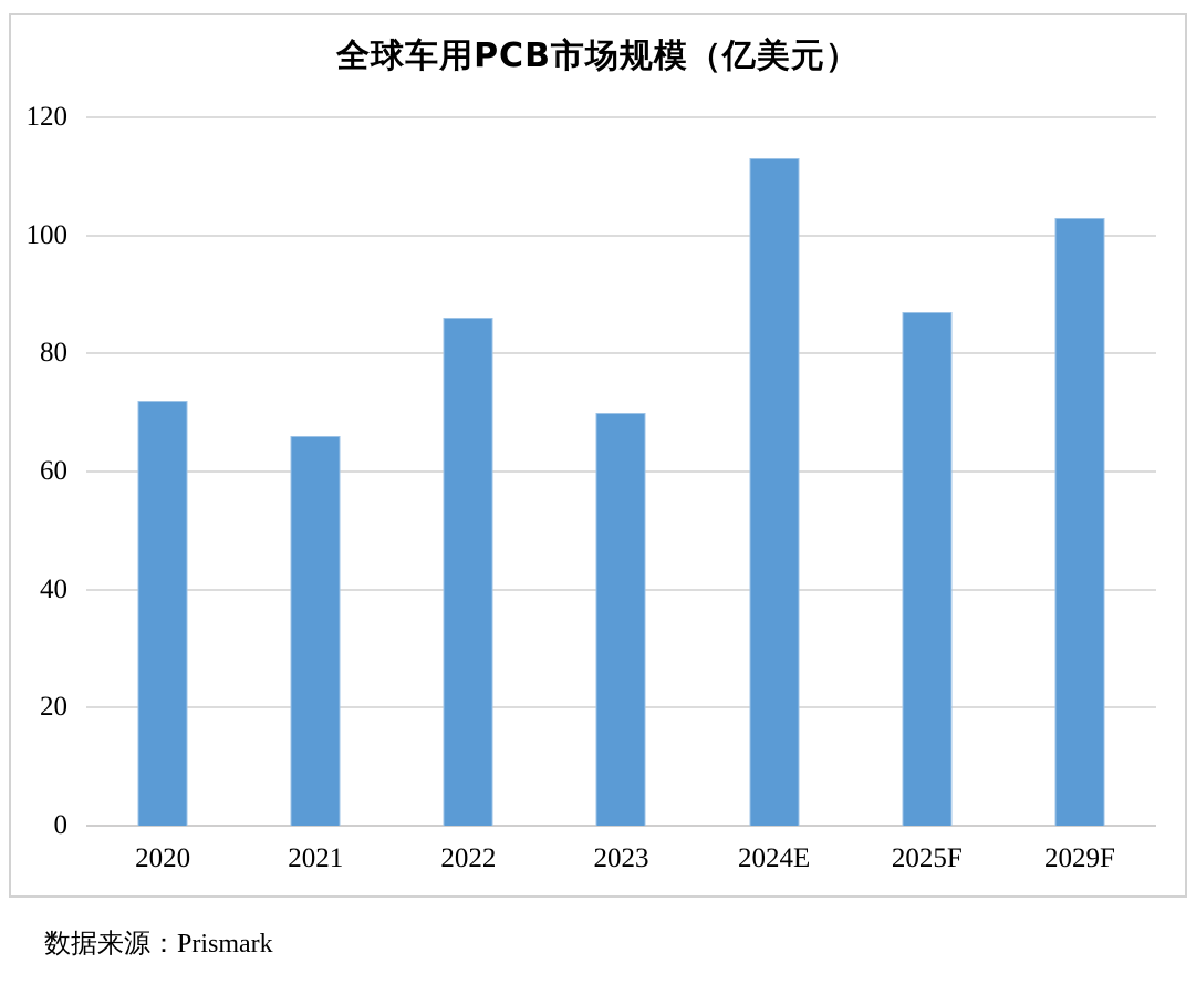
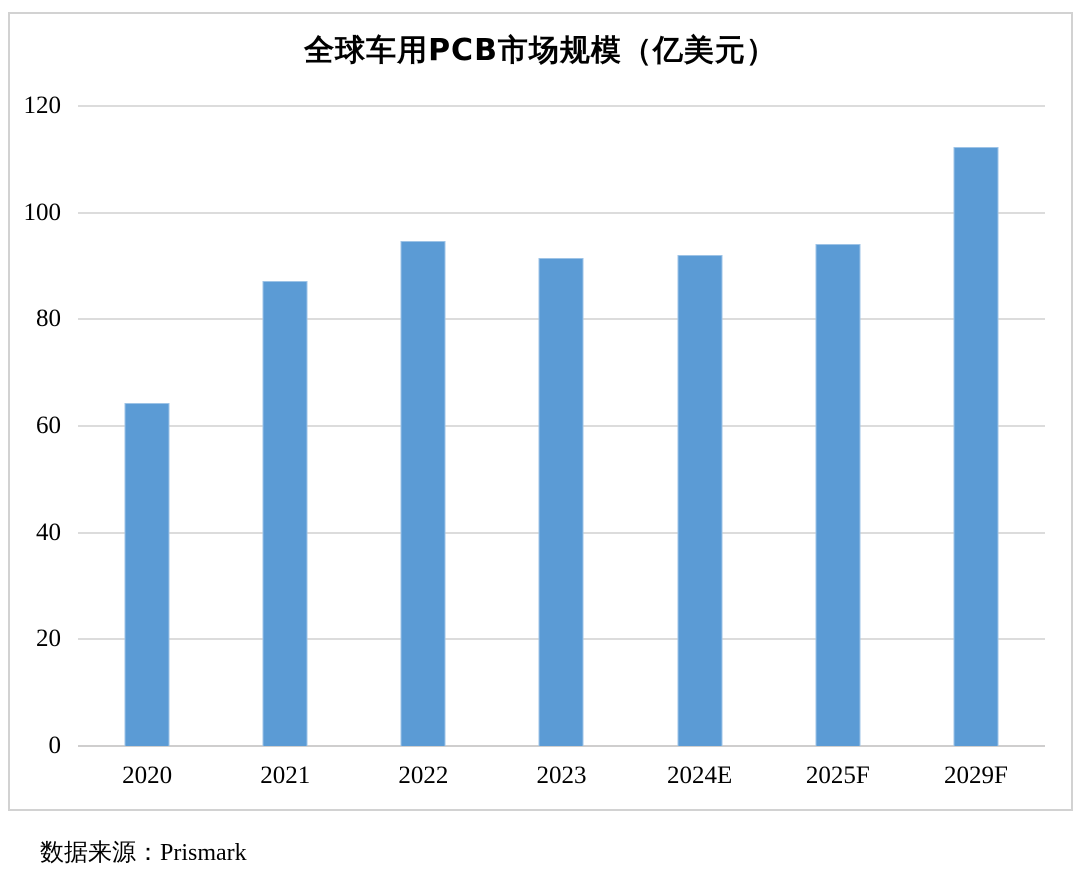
2020: 72 -> 64
2021: 66 -> 87
2022: 86 -> 95
2023: 70 -> 92
2024E: 113 -> 92
2025F: 87 -> 94
2029F: 103 -> 112
